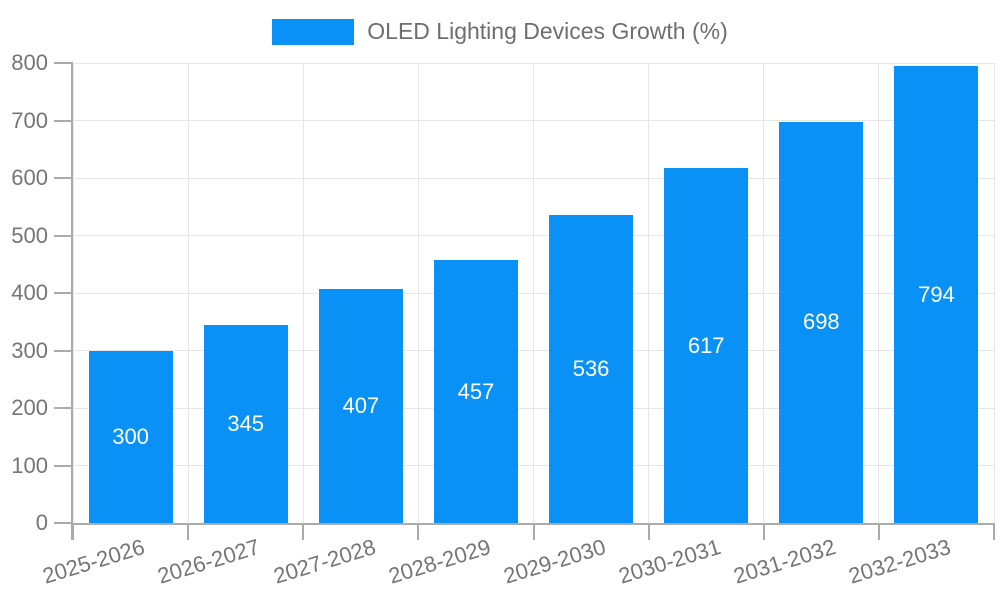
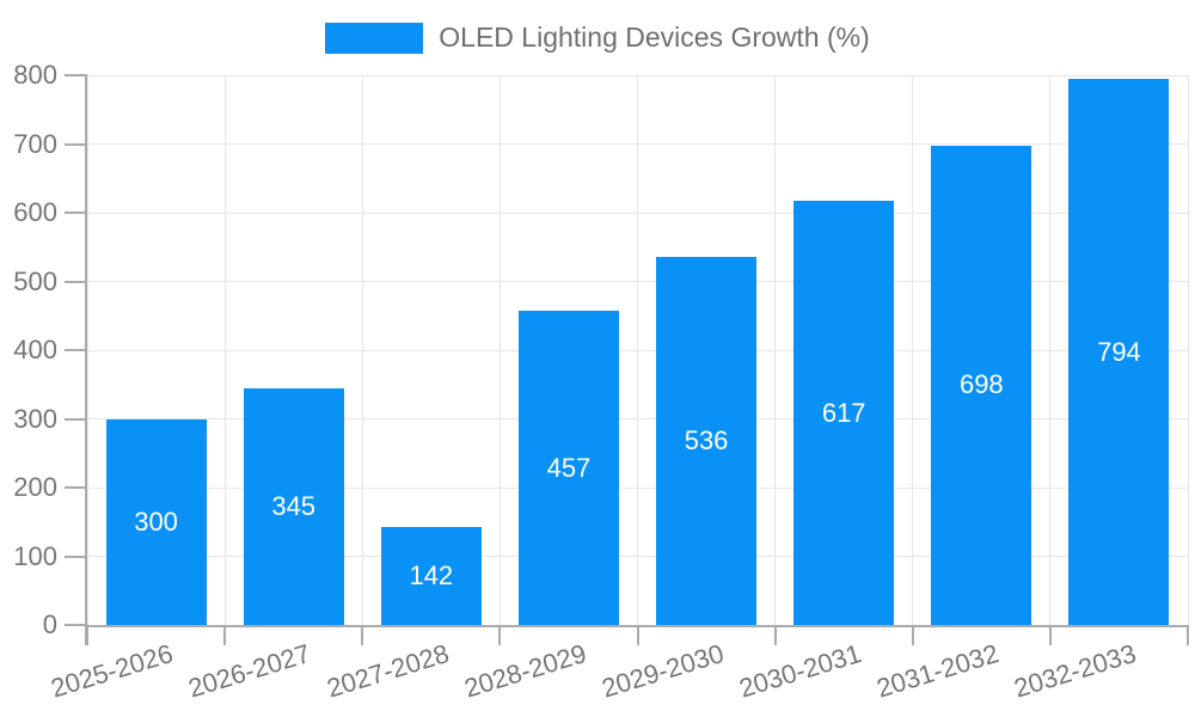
2027-2028: 407 -> 142
